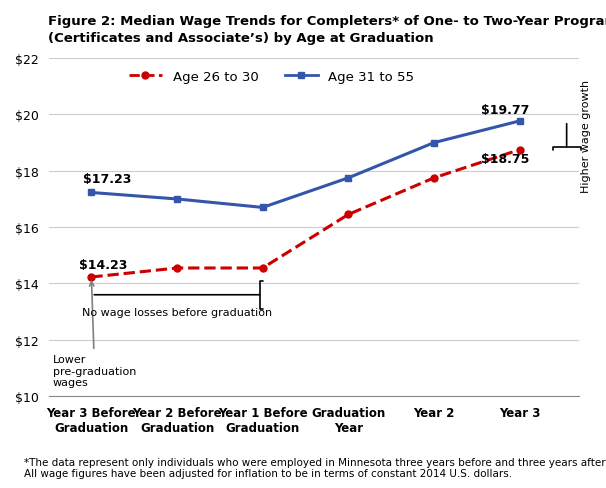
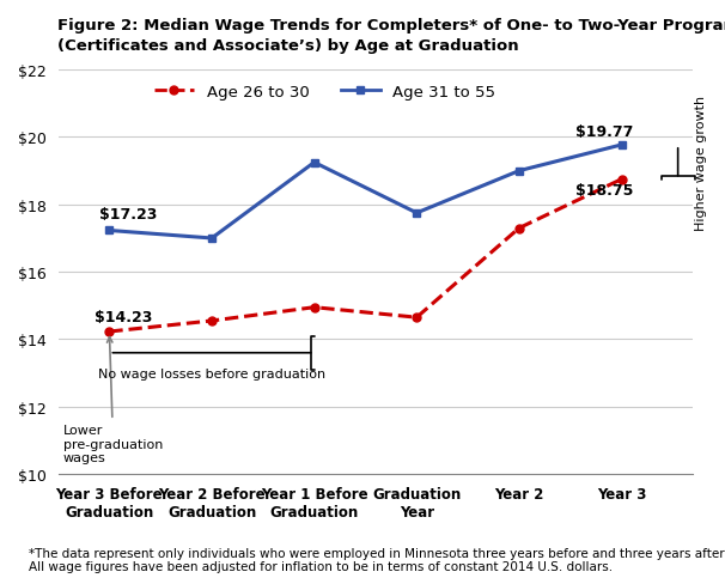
Age 26 to 30/Year 1 Before Graduation: $14.55 -> $14.95
Age 31 to 55/Year 1 Before Graduation: $16.70 -> $19.25
Age 26 to 30/Graduation Year: $16.45 -> $14.65
Age 26 to 30/Year 2: $17.75 -> $17.30
